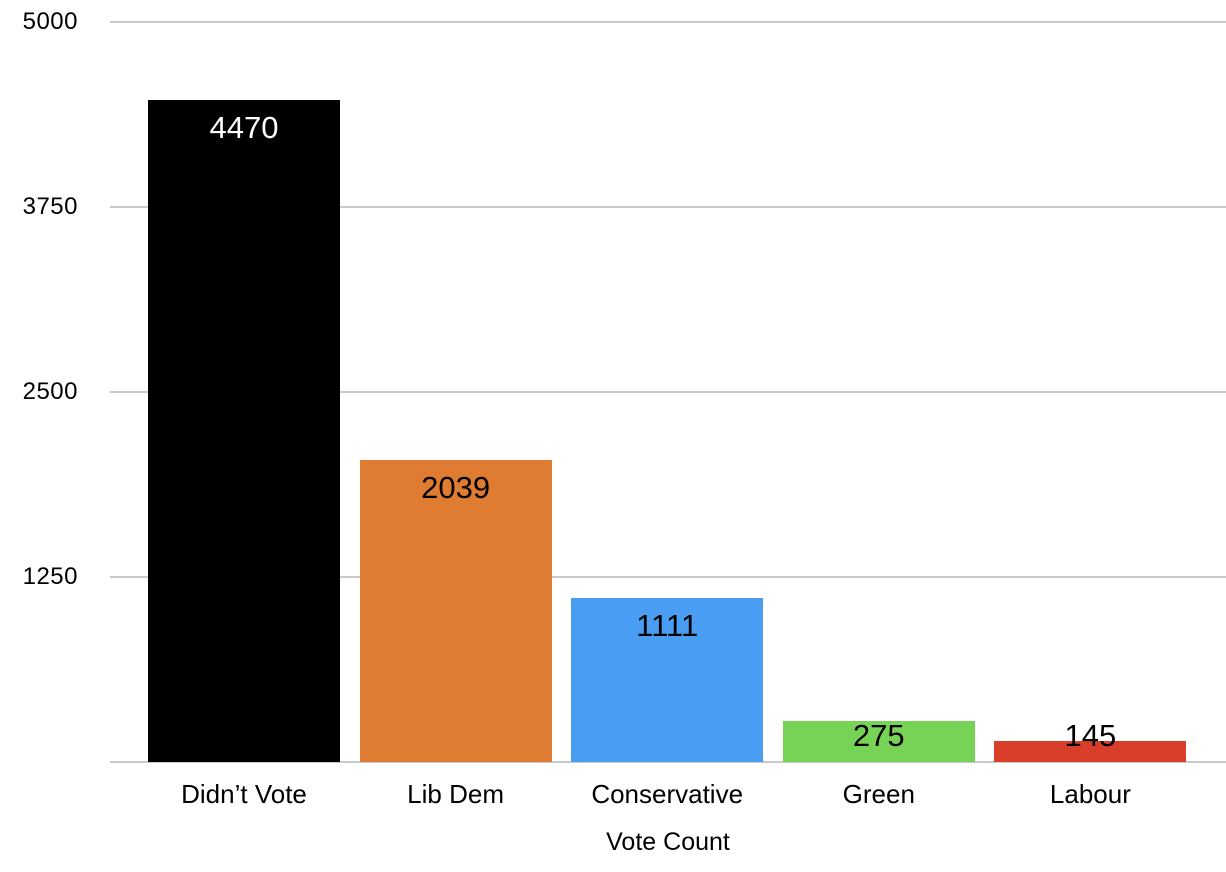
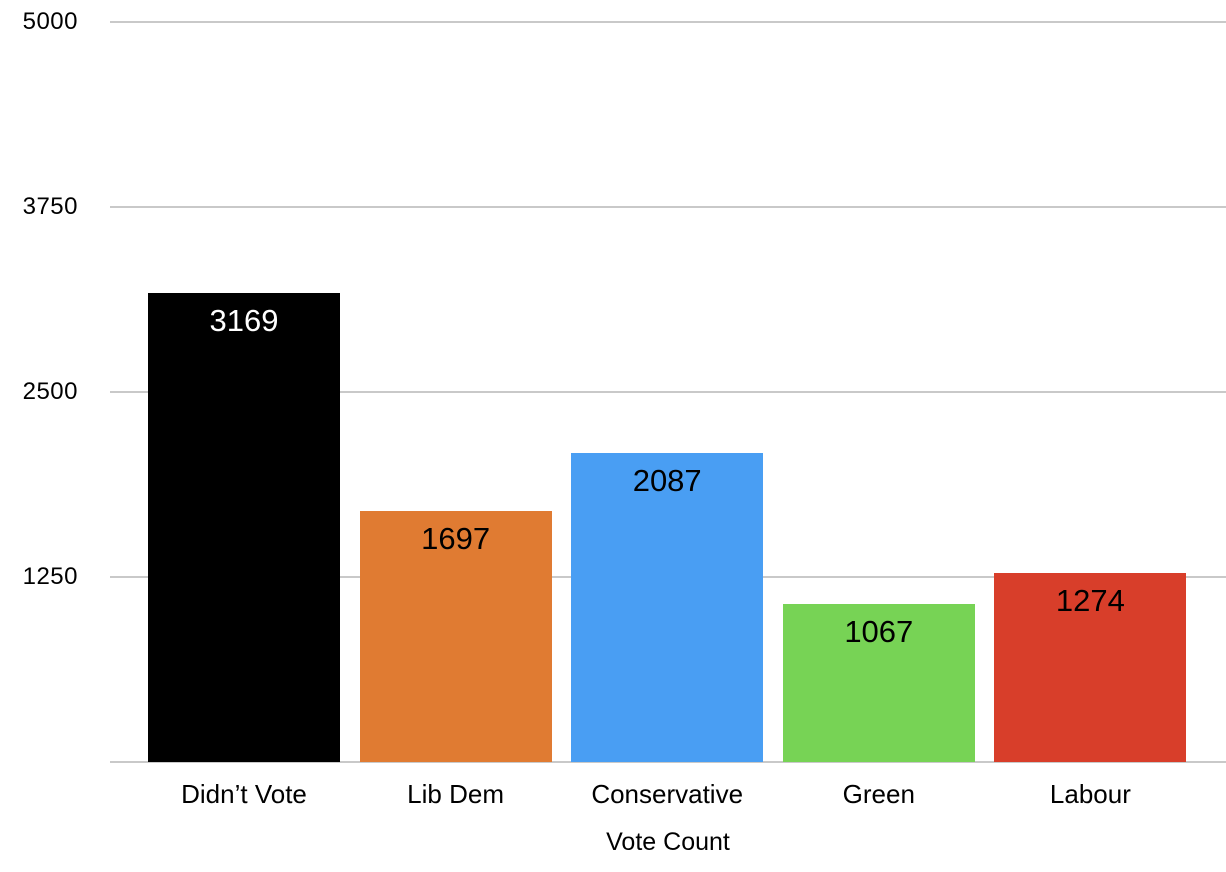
Didn’t Vote: 4470 -> 3169
Lib Dem: 2039 -> 1697
Conservative: 1111 -> 2087
Green: 275 -> 1067
Labour: 145 -> 1274
